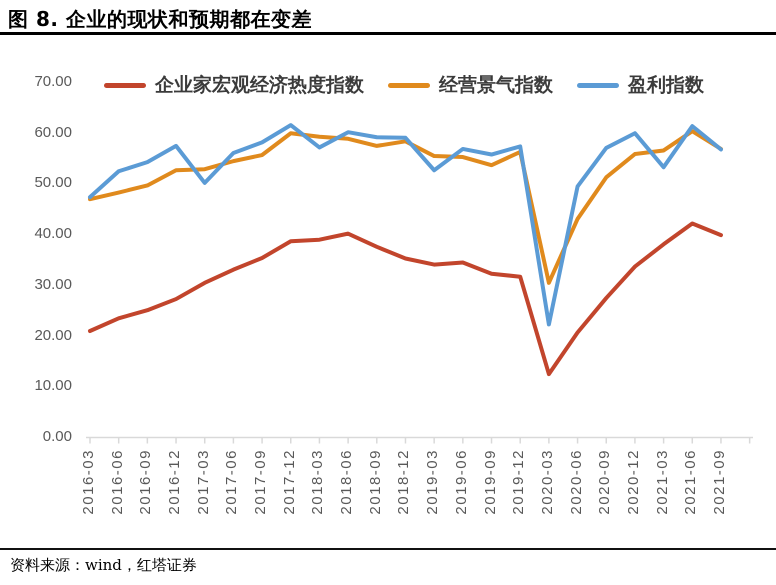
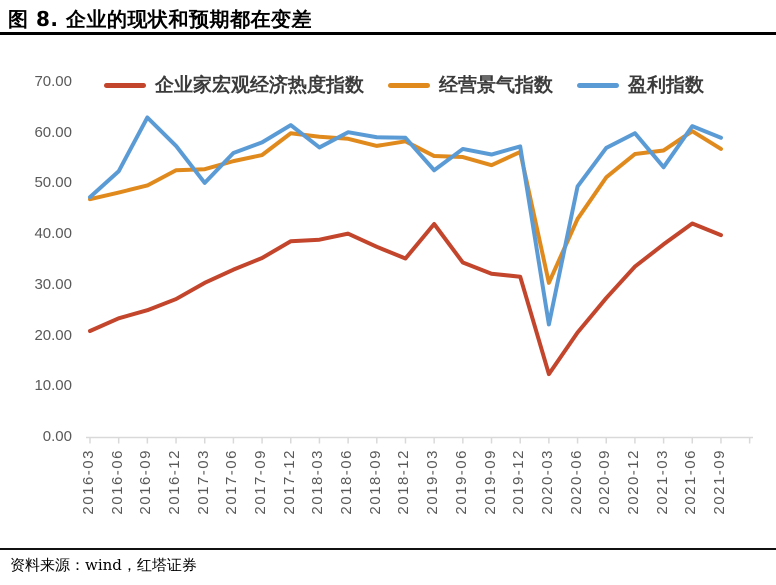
盈利指数/2016-09: 54 -> 63
企业家宏观经济热度指数/2019-03: 34 -> 42
盈利指数/2021-09: 57 -> 59
